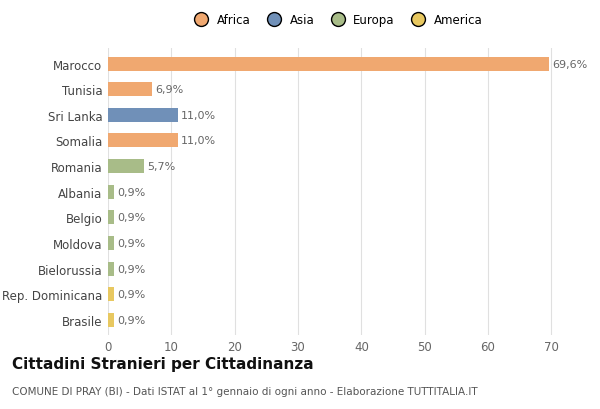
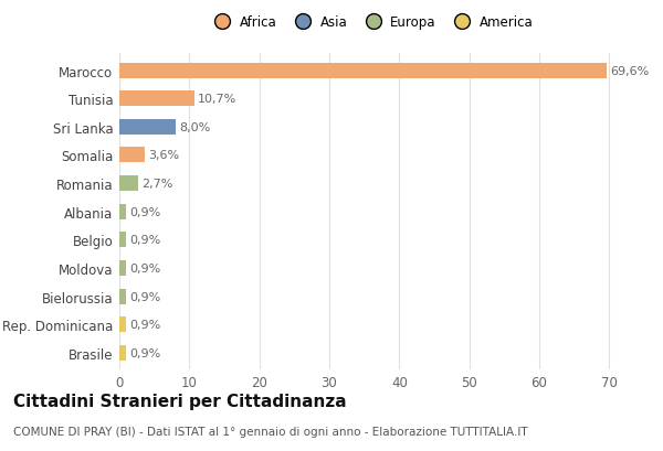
Tunisia: 6,9% -> 10,7%
Sri Lanka: 11,0% -> 8,0%
Somalia: 11,0% -> 3,6%
Romania: 5,7% -> 2,7%
